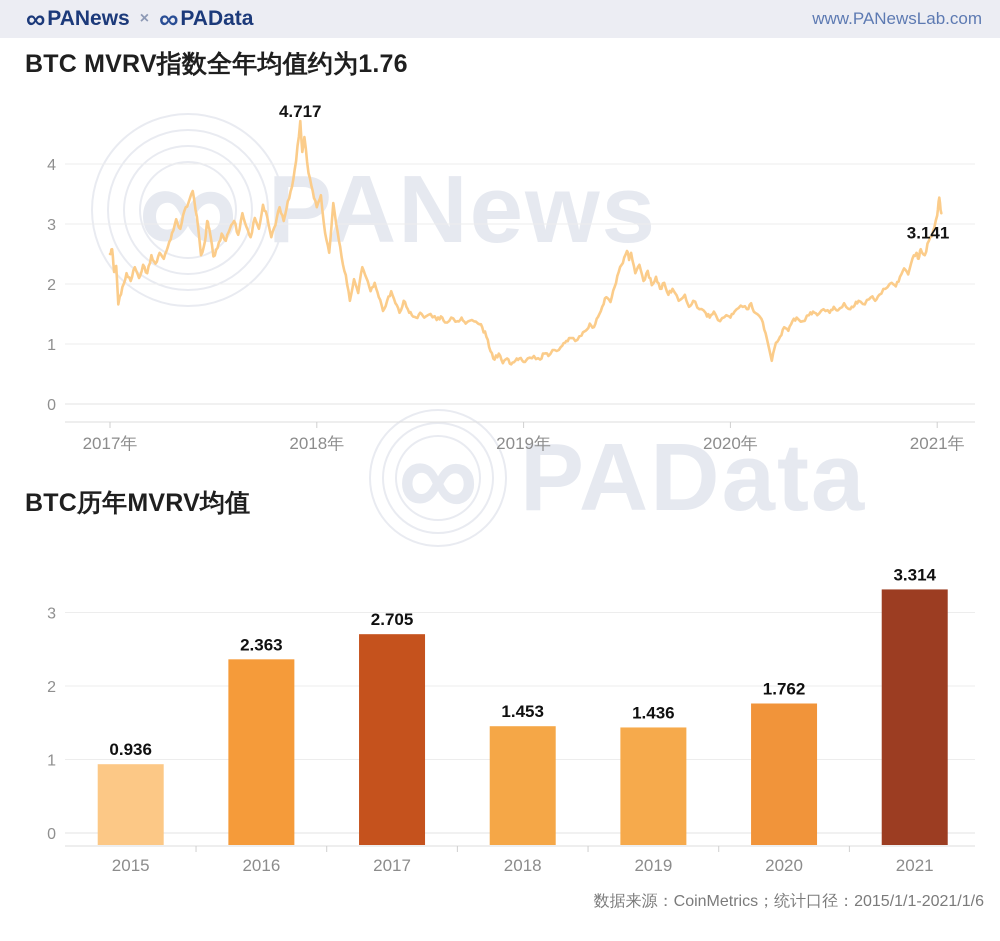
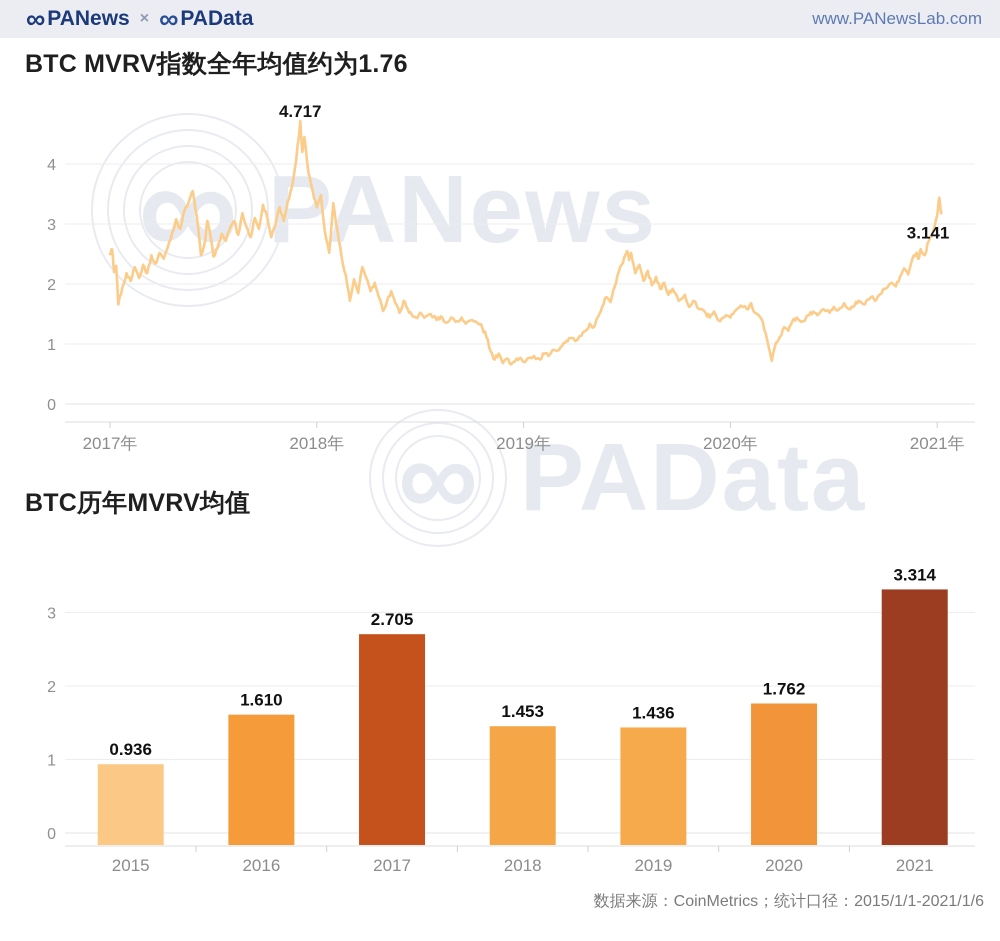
BTC历年MVRV均值/2016: 2.363 -> 1.610
